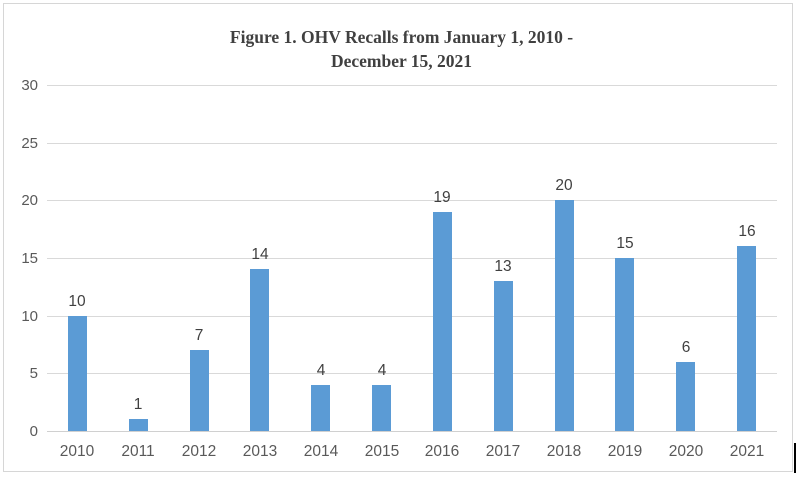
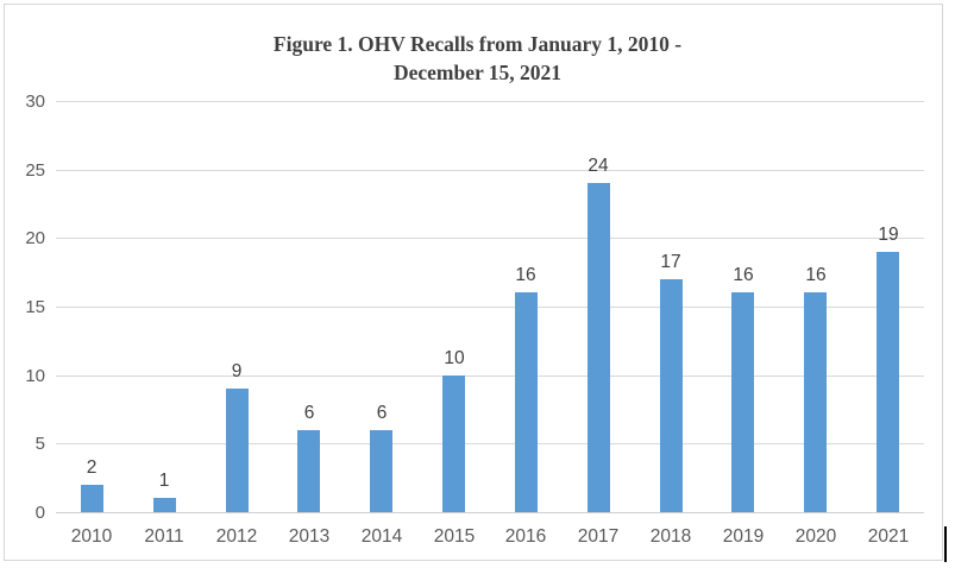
2010: 10 -> 2
2012: 7 -> 9
2013: 14 -> 6
2014: 4 -> 6
2015: 4 -> 10
2016: 19 -> 16
2017: 13 -> 24
2018: 20 -> 17
2019: 15 -> 16
2020: 6 -> 16
2021: 16 -> 19
